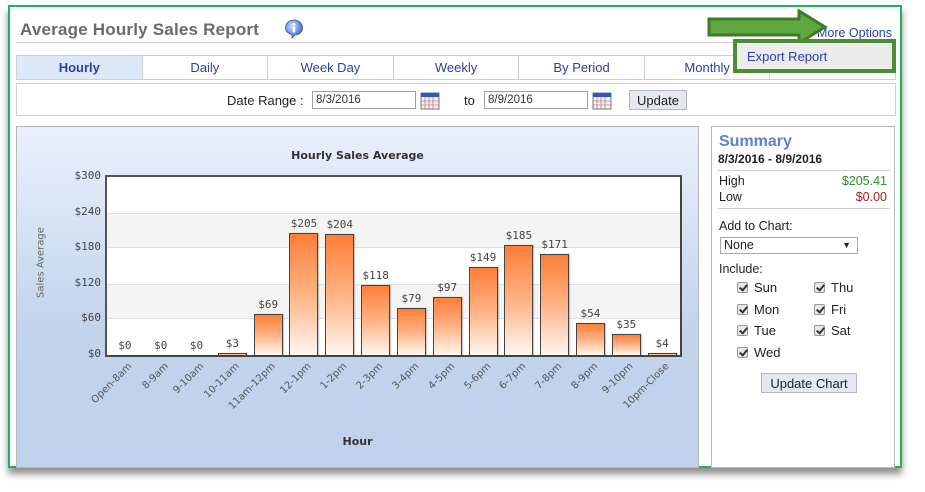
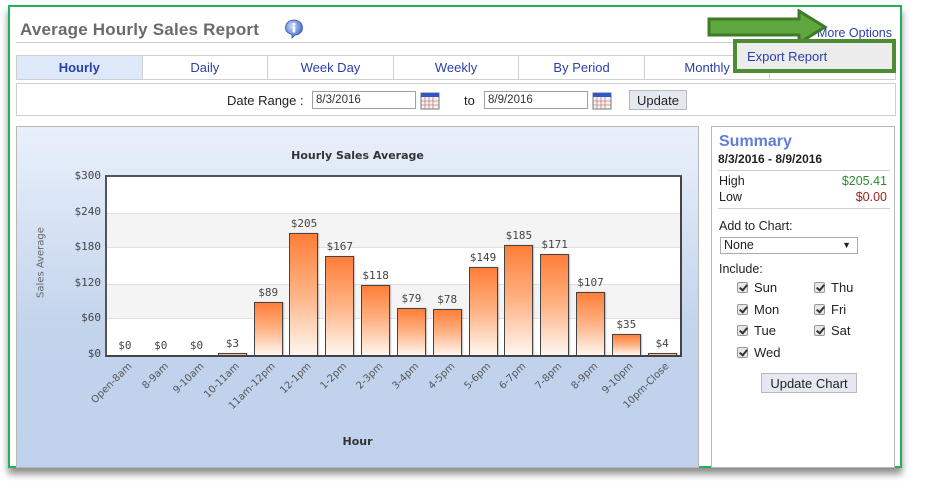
11am-12pm: $69 -> $89
1-2pm: $204 -> $167
4-5pm: $97 -> $78
8-9pm: $54 -> $107
